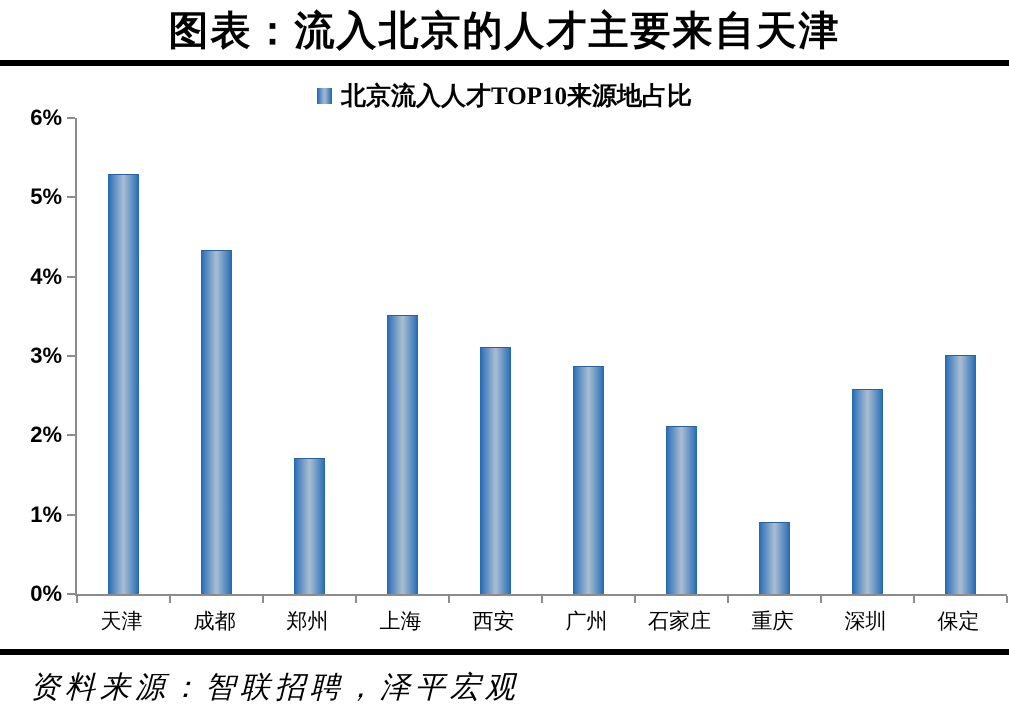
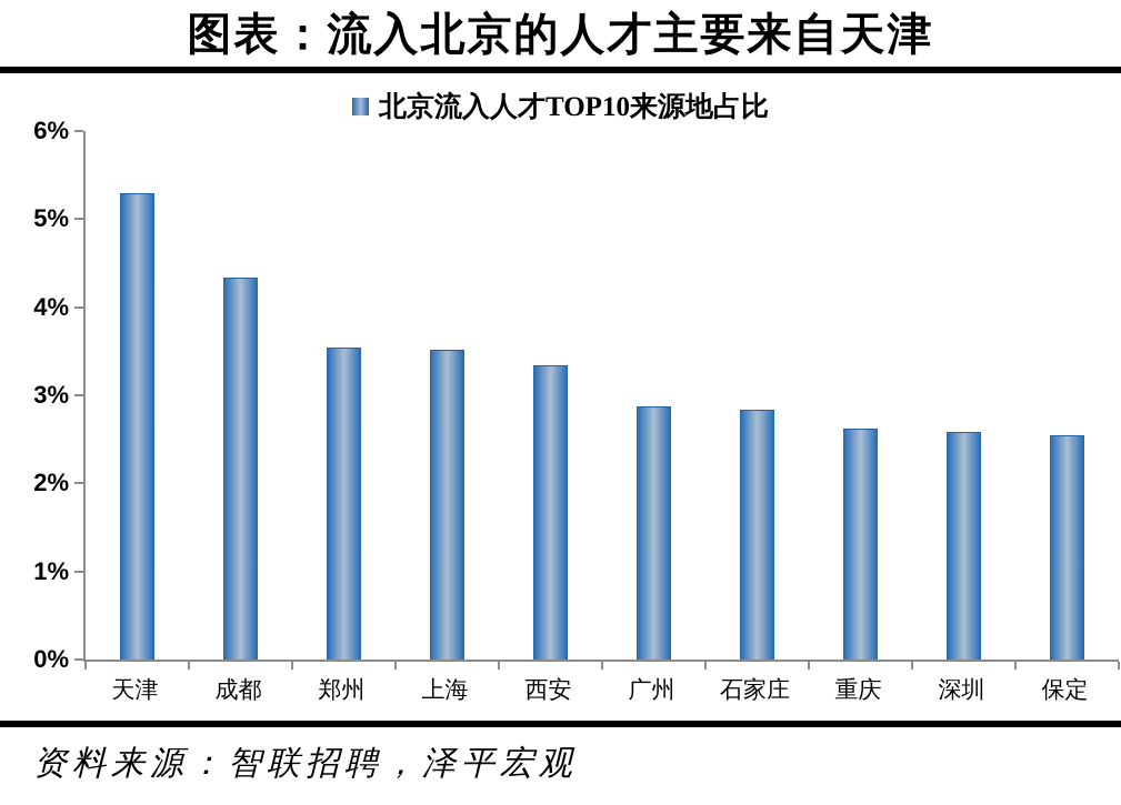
郑州: 1.7% -> 3.5%
西安: 3.1% -> 3.3%
石家庄: 2.1% -> 2.8%
重庆: 0.9% -> 2.6%
保定: 3.0% -> 2.5%
